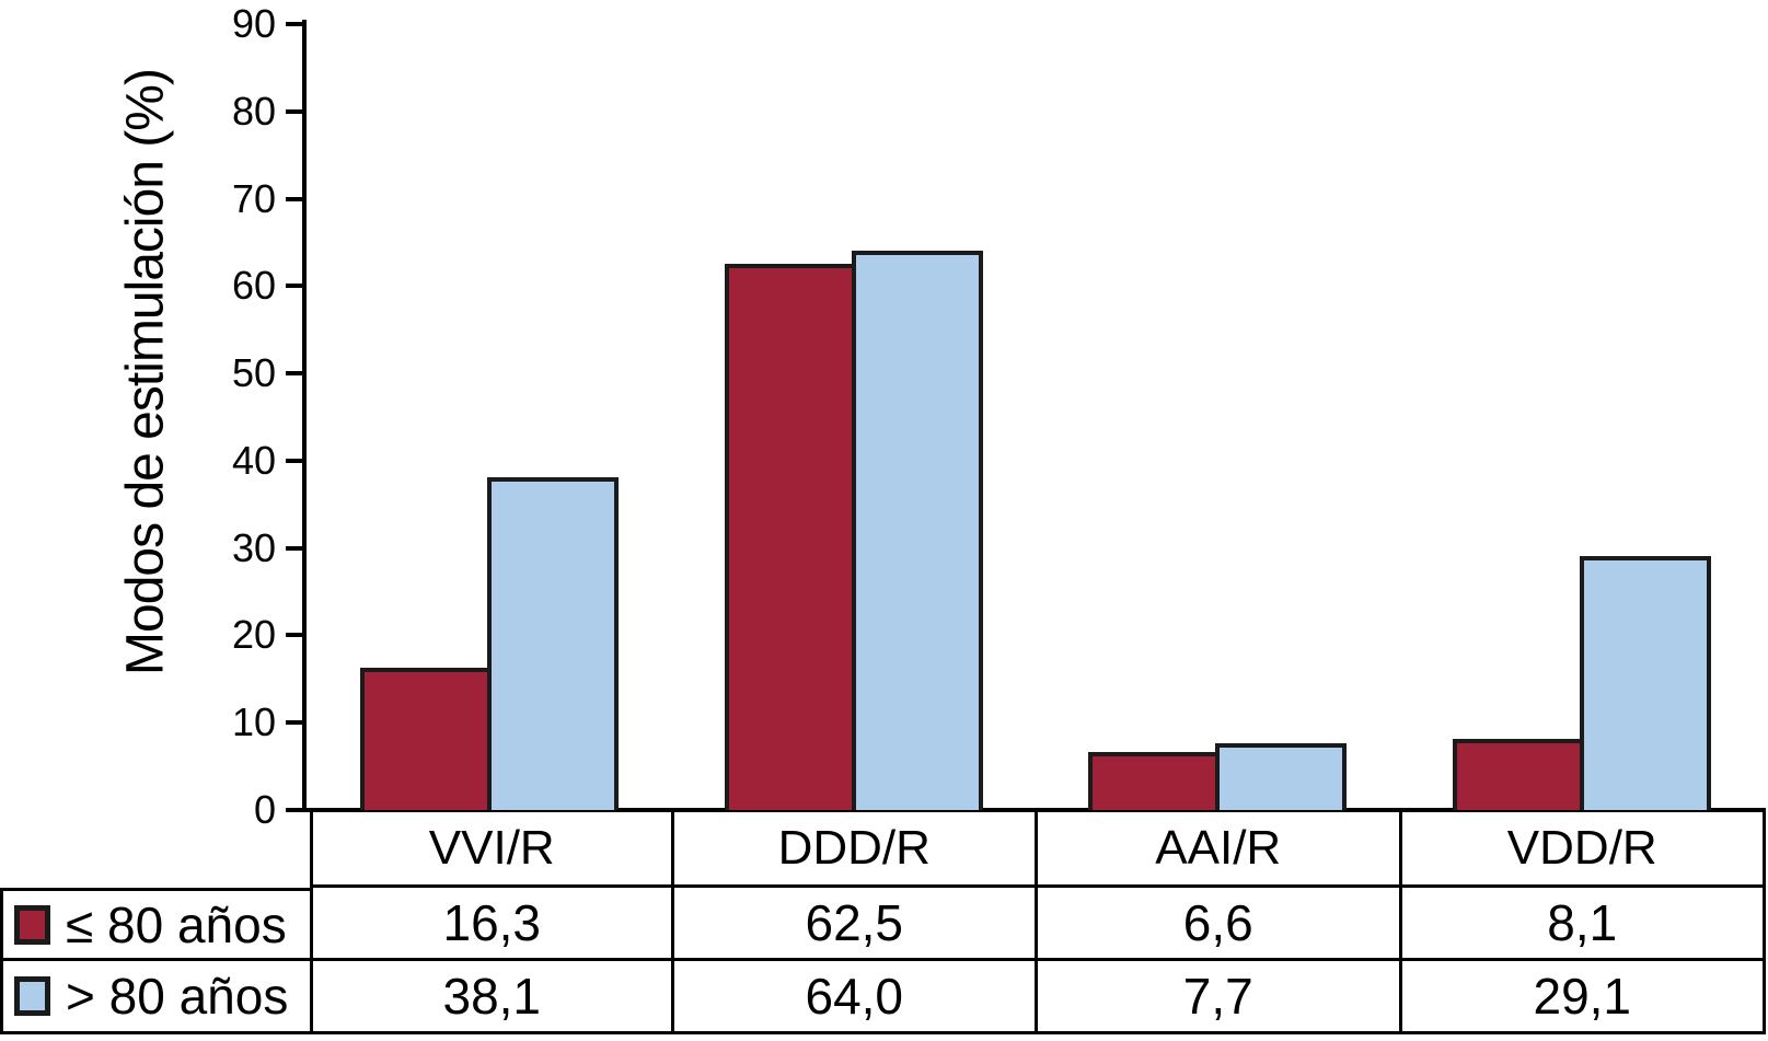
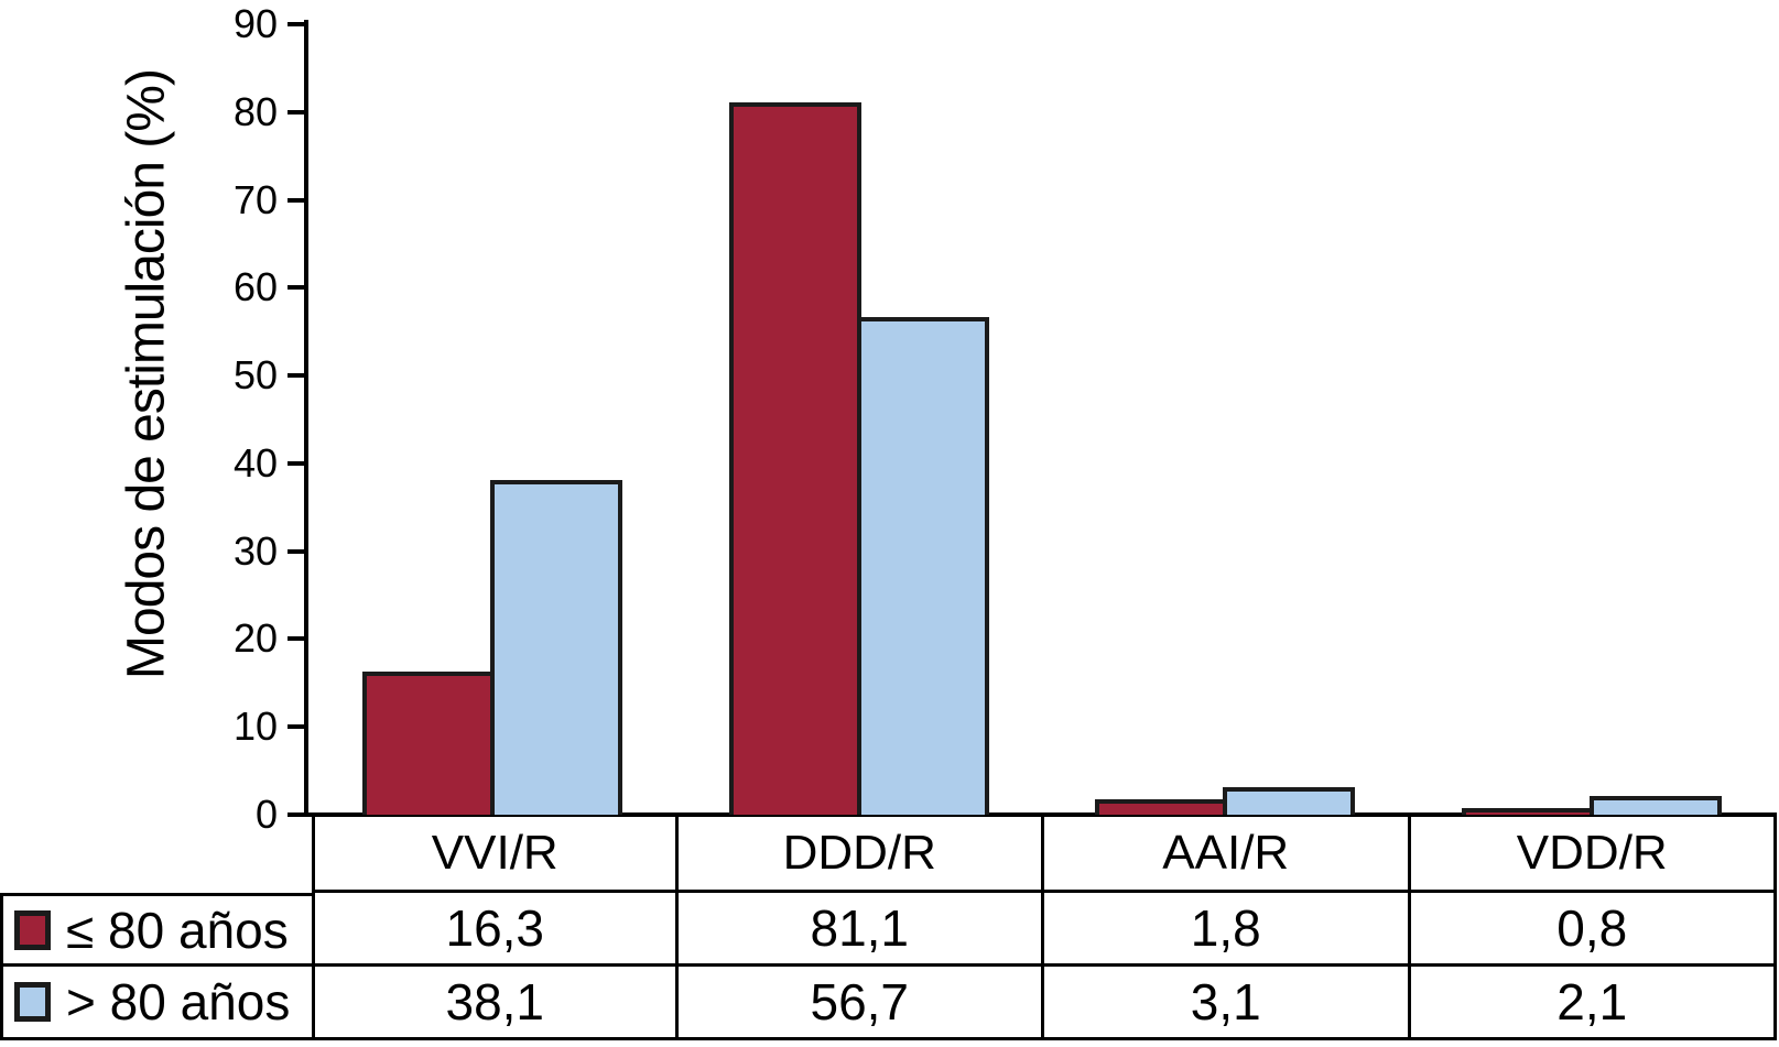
≤ 80 años/DDD/R: 62,5 -> 81,1
> 80 años/DDD/R: 64,0 -> 56,7
≤ 80 años/AAI/R: 6,6 -> 1,8
> 80 años/AAI/R: 7,7 -> 3,1
≤ 80 años/VDD/R: 8,1 -> 0,8
> 80 años/VDD/R: 29,1 -> 2,1
